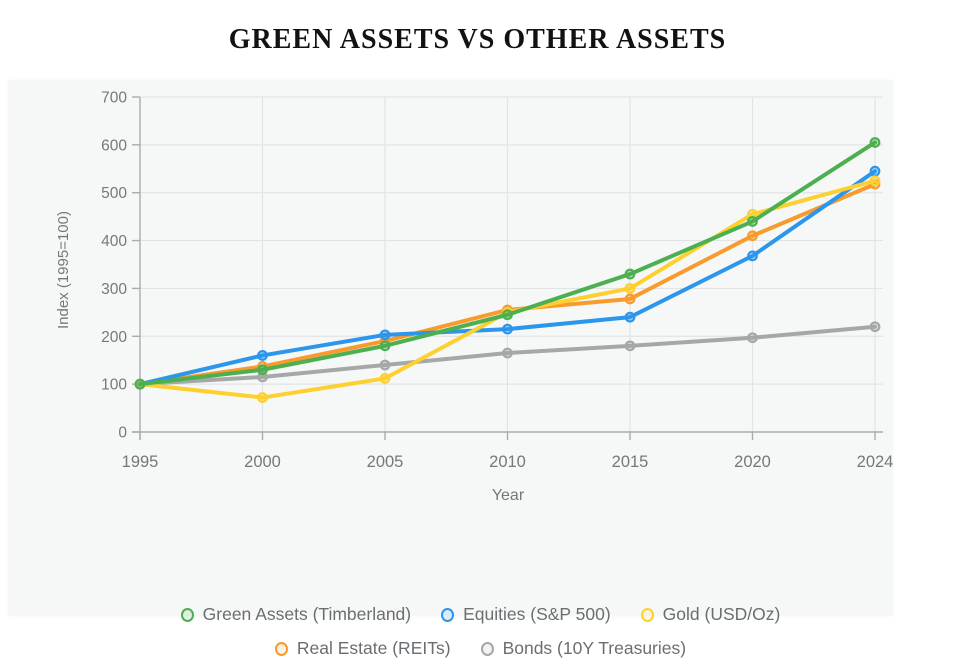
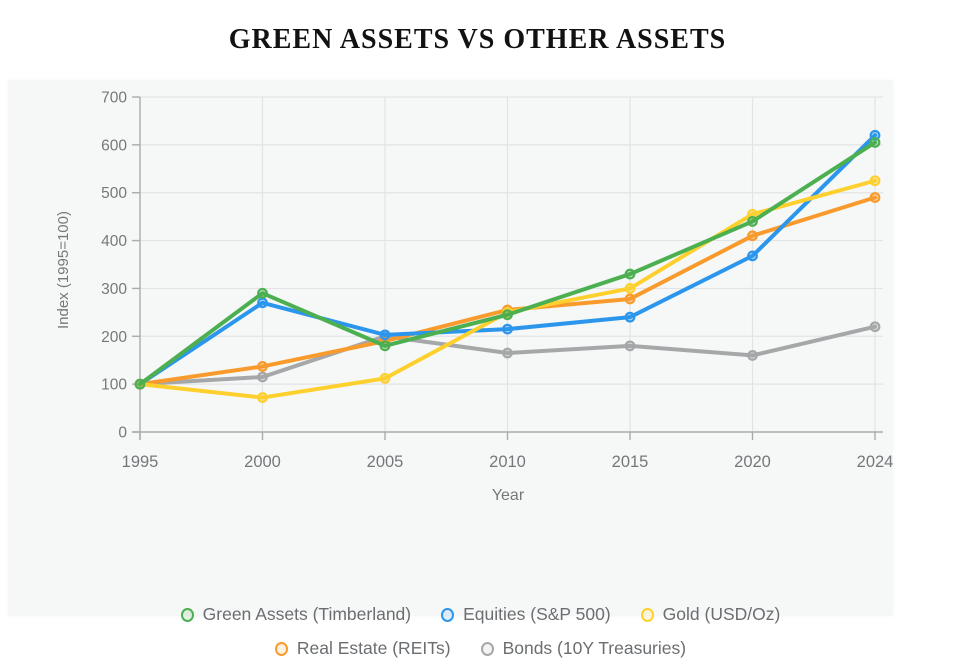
Green Assets (Timberland)/2000: 130 -> 290
Equities (S&P 500)/2000: 160 -> 270
Bonds (10Y Treasuries)/2005: 140 -> 200
Bonds (10Y Treasuries)/2020: 200 -> 160
Equities (S&P 500)/2024: 540 -> 620
Real Estate (REITs)/2024: 520 -> 490
